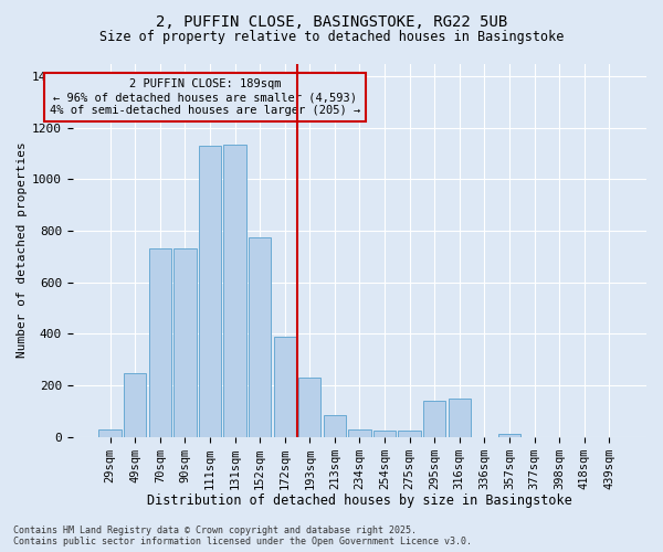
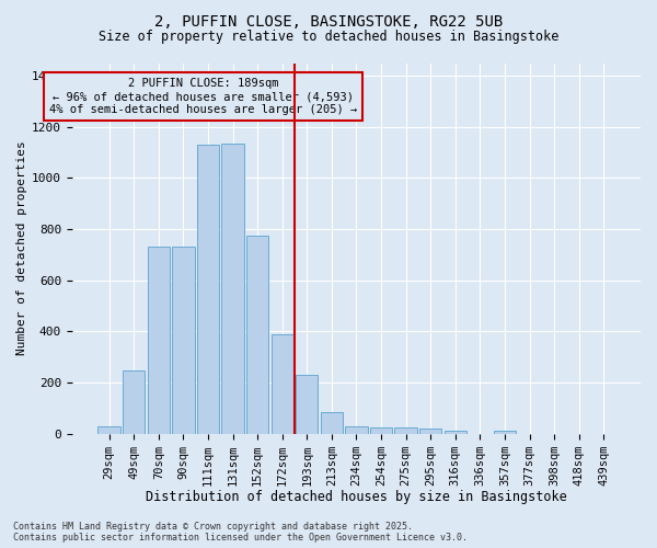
295sqm: 140 -> 18
316sqm: 150 -> 10
